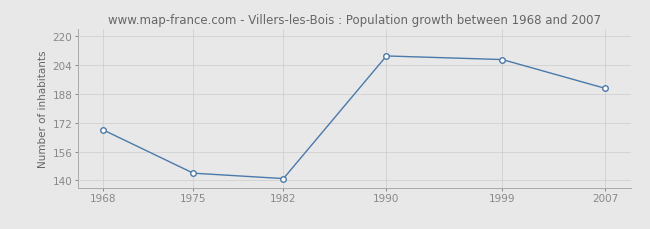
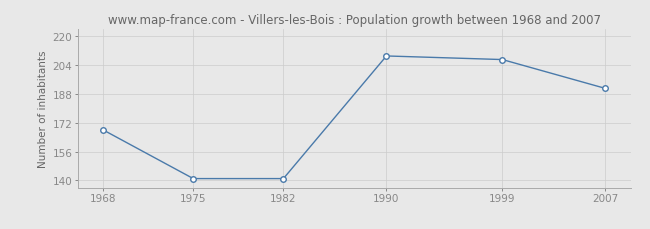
1975: 144 -> 141
